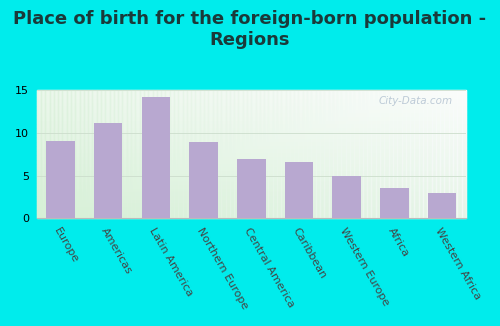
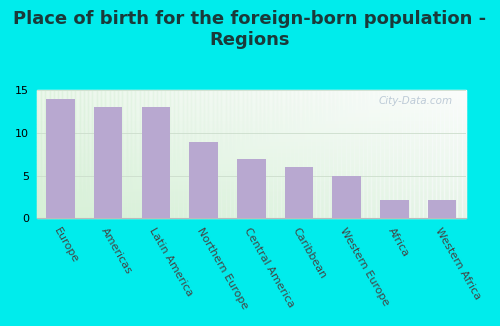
Europe: 9.0 -> 13.9
Americas: 11.2 -> 13.0
Latin America: 14.2 -> 13.0
Caribbean: 6.6 -> 6.0
Africa: 3.6 -> 2.1
Western Africa: 3.0 -> 2.1
